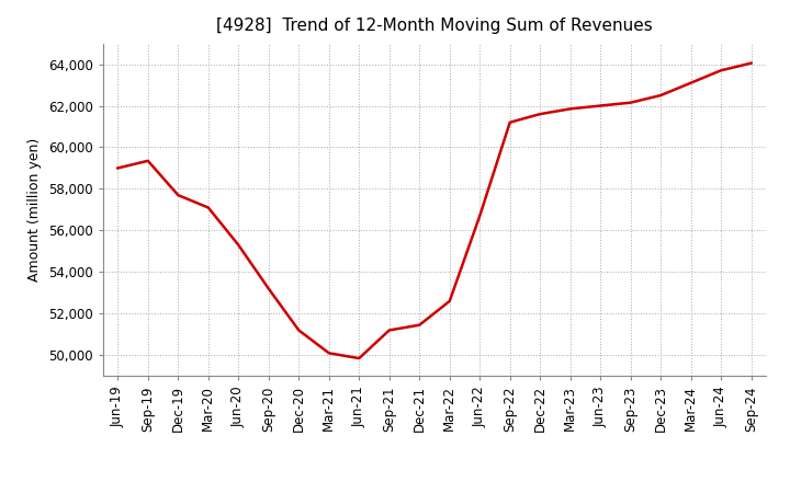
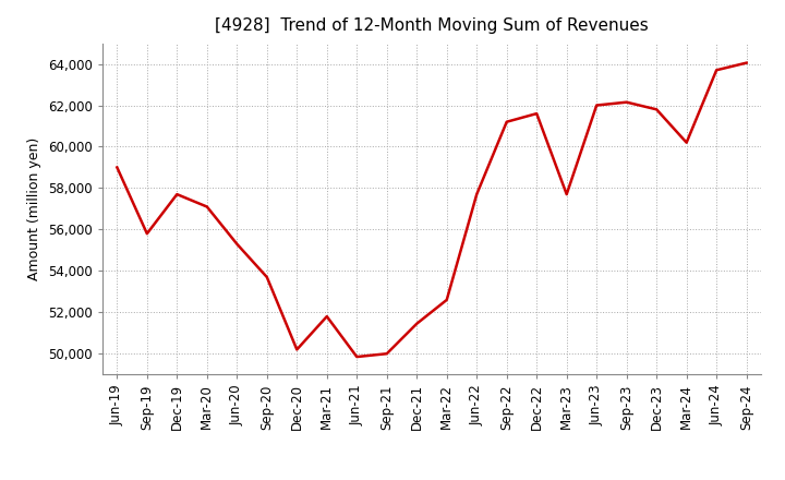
Sep-19: 59,400 -> 55,800
Sep-20: 53,200 -> 53,700
Dec-20: 51,200 -> 50,200
Mar-21: 50,100 -> 51,800
Sep-21: 51,200 -> 50,000
Jun-22: 56,700 -> 57,700
Mar-23: 61,800 -> 57,700
Dec-23: 62,500 -> 61,800
Mar-24: 63,100 -> 60,200
